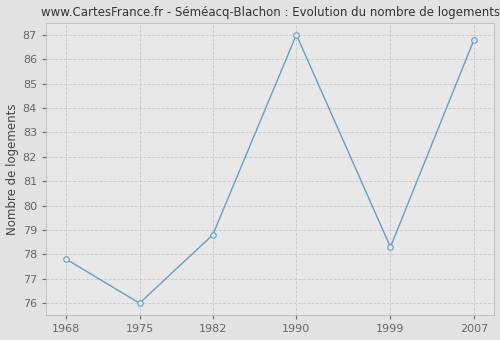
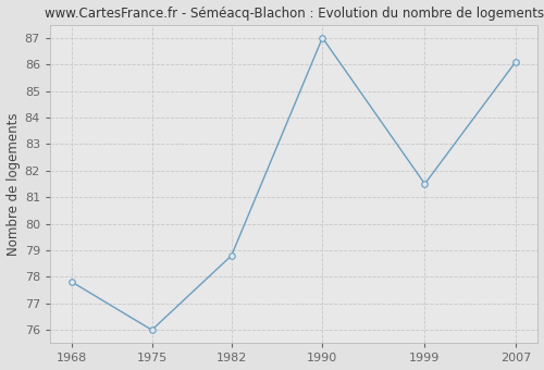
1999: 78.3 -> 81.5
2007: 86.8 -> 86.1
